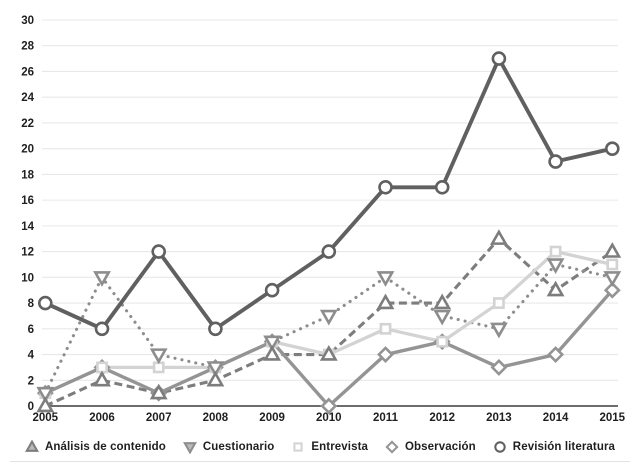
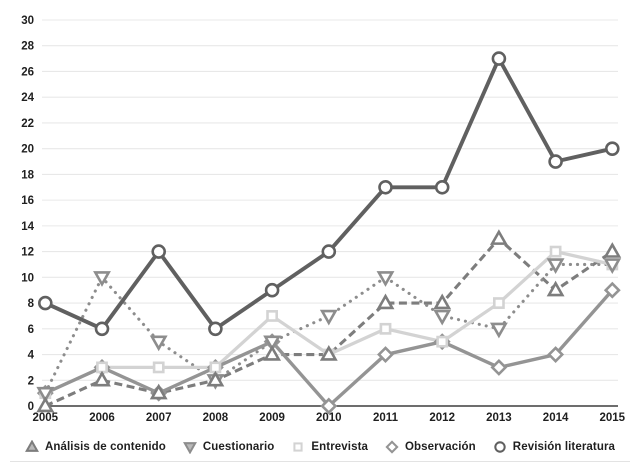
Cuestionario/2007: 4 -> 5
Cuestionario/2008: 3 -> 2
Entrevista/2009: 5 -> 7
Cuestionario/2015: 10 -> 11
